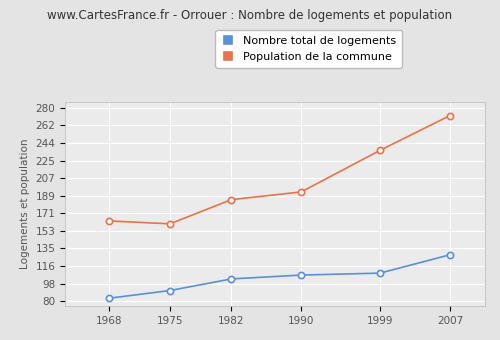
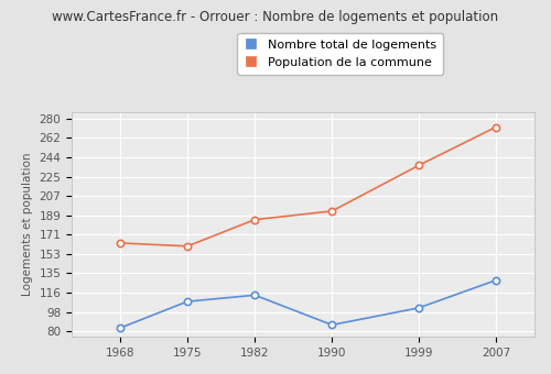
Nombre total de logements/1975: 91 -> 108
Nombre total de logements/1982: 103 -> 114
Nombre total de logements/1990: 107 -> 86
Nombre total de logements/1999: 109 -> 102
